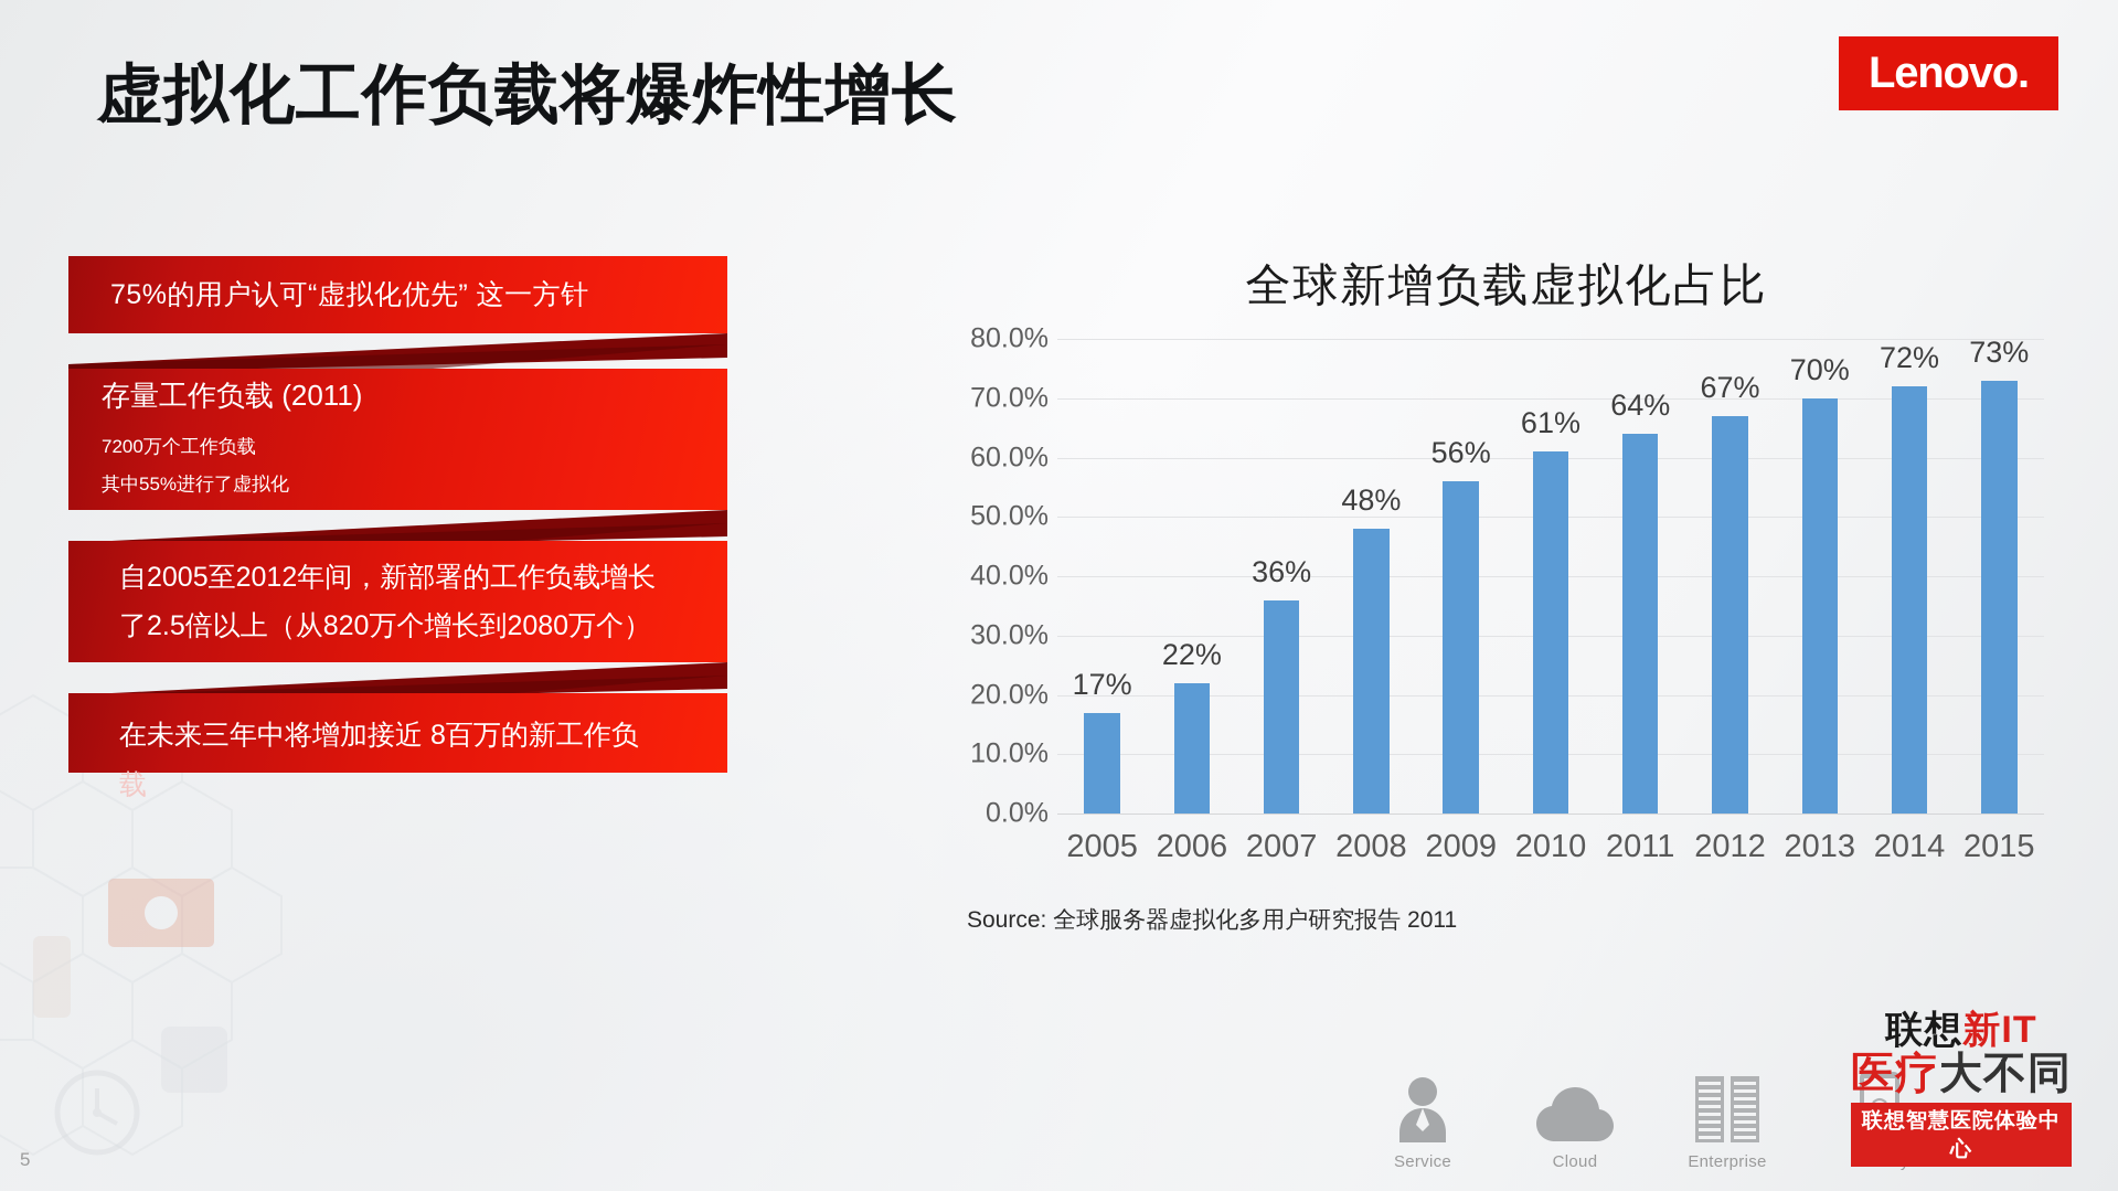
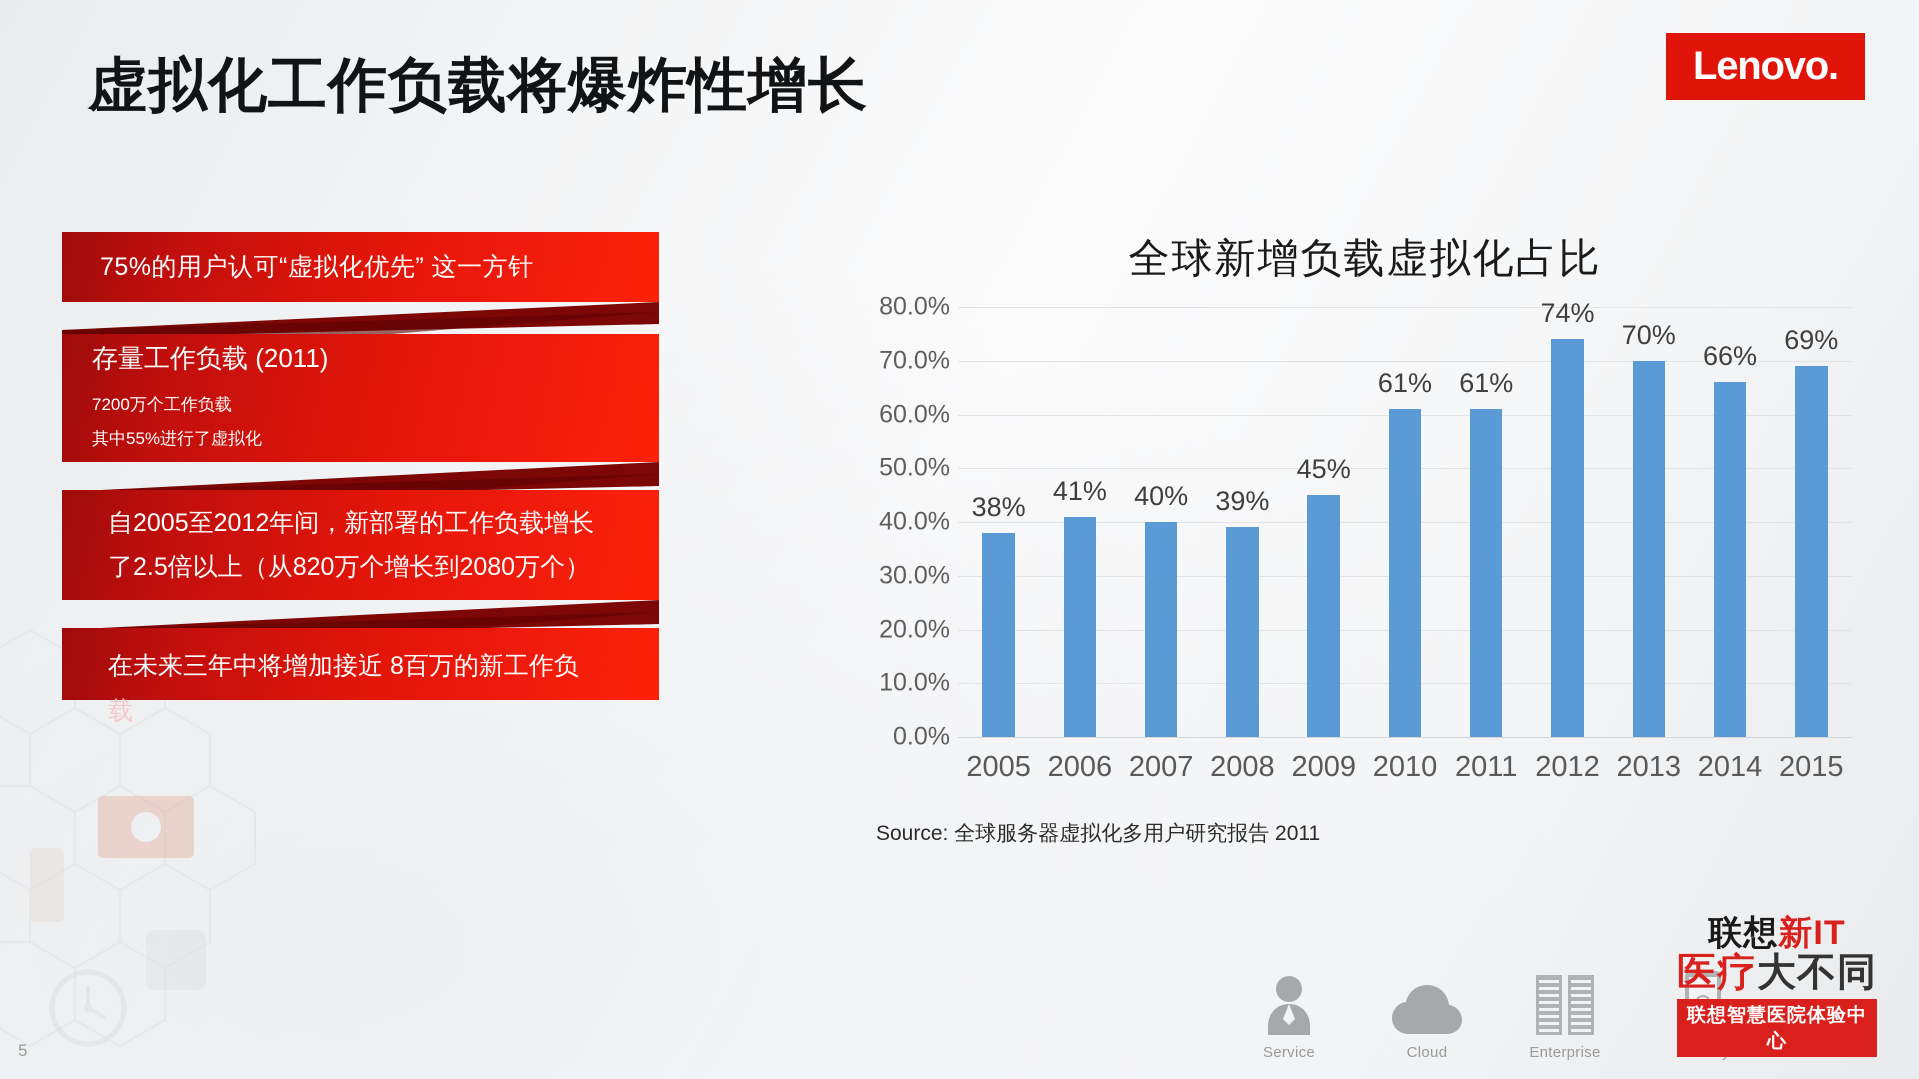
2005: 17% -> 38%
2006: 22% -> 41%
2007: 36% -> 40%
2008: 48% -> 39%
2009: 56% -> 45%
2011: 64% -> 61%
2012: 67% -> 74%
2014: 72% -> 66%
2015: 73% -> 69%
